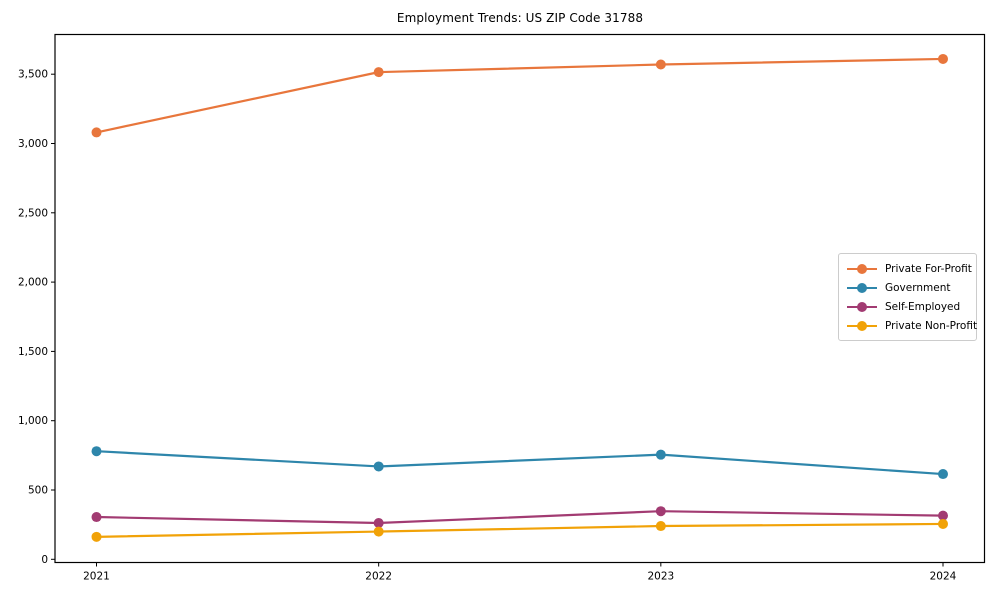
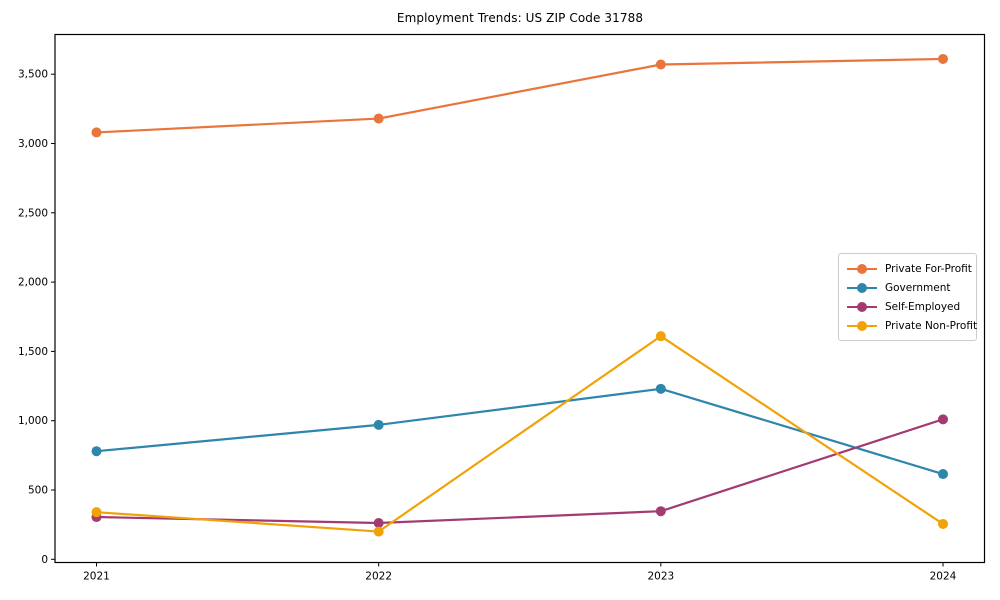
Private Non-Profit/2021: 160 -> 340
Private For-Profit/2022: 3520 -> 3180
Government/2022: 670 -> 970
Government/2023: 760 -> 1230
Private Non-Profit/2023: 240 -> 1610
Self-Employed/2024: 320 -> 1010
